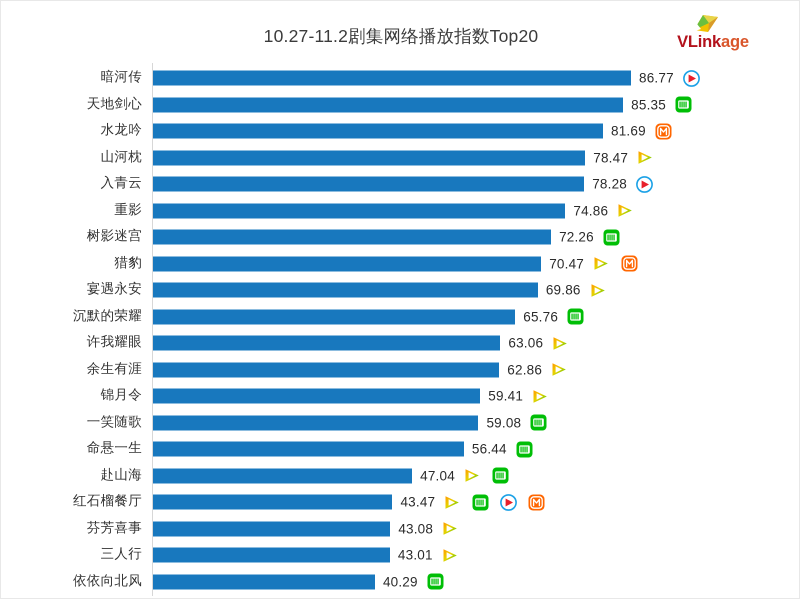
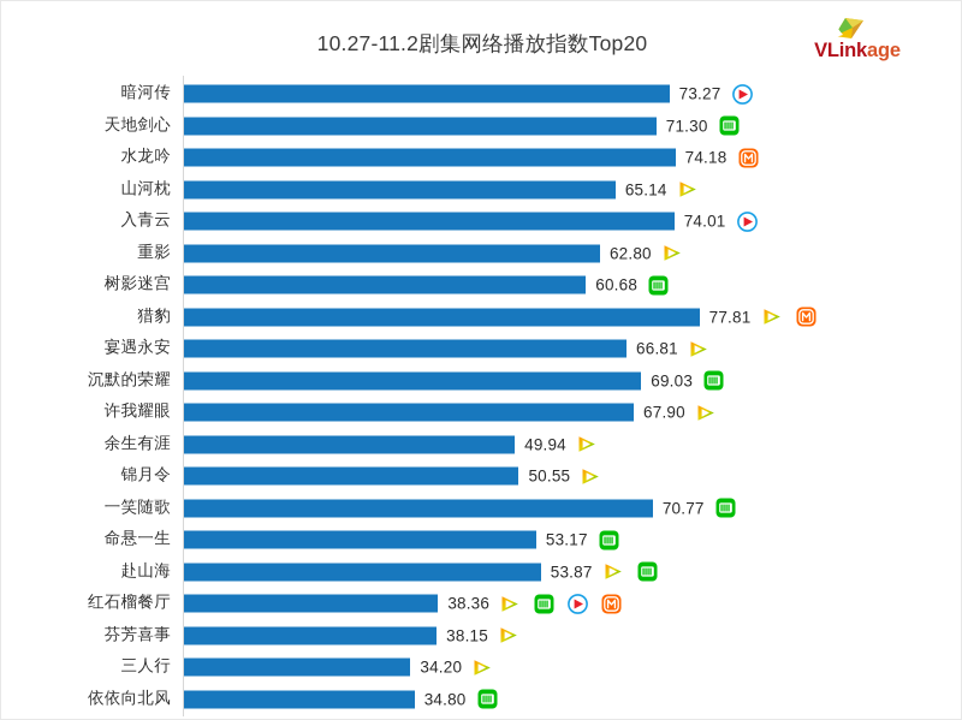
暗河传: 86.77 -> 73.27
天地剑心: 85.35 -> 71.30
水龙吟: 81.69 -> 74.18
山河枕: 78.47 -> 65.14
入青云: 78.28 -> 74.01
重影: 74.86 -> 62.80
树影迷宫: 72.26 -> 60.68
猎豹: 70.47 -> 77.81
宴遇永安: 69.86 -> 66.81
沉默的荣耀: 65.76 -> 69.03
许我耀眼: 63.06 -> 67.90
余生有涯: 62.86 -> 49.94
锦月令: 59.41 -> 50.55
一笑随歌: 59.08 -> 70.77
命悬一生: 56.44 -> 53.17
赴山海: 47.04 -> 53.87
红石榴餐厅: 43.47 -> 38.36
芬芳喜事: 43.08 -> 38.15
三人行: 43.01 -> 34.20
依依向北风: 40.29 -> 34.80
